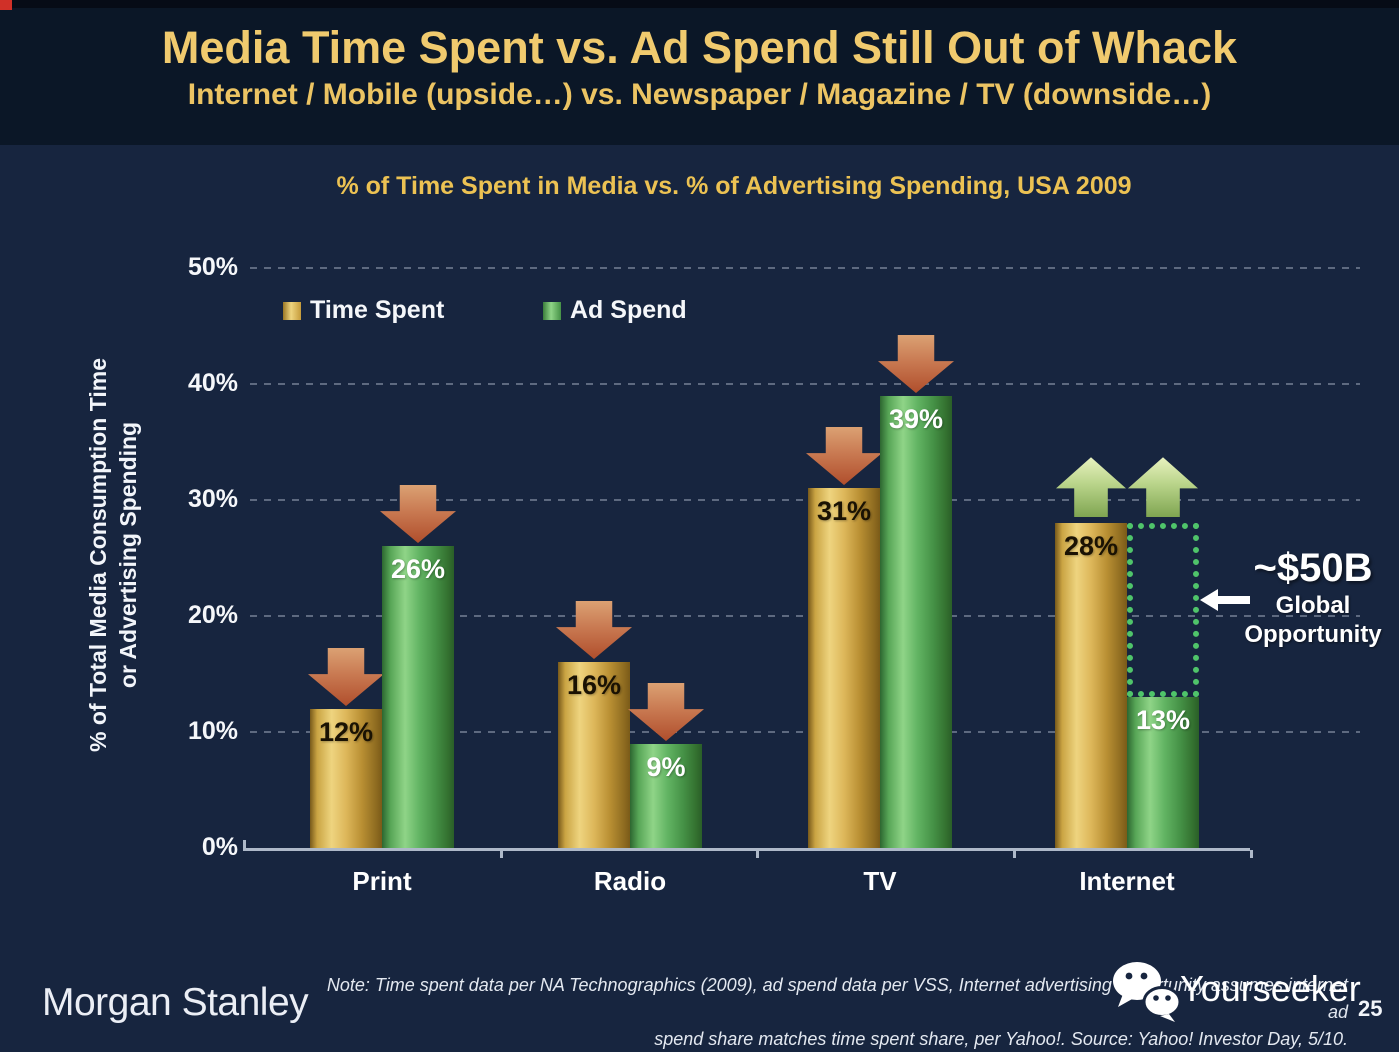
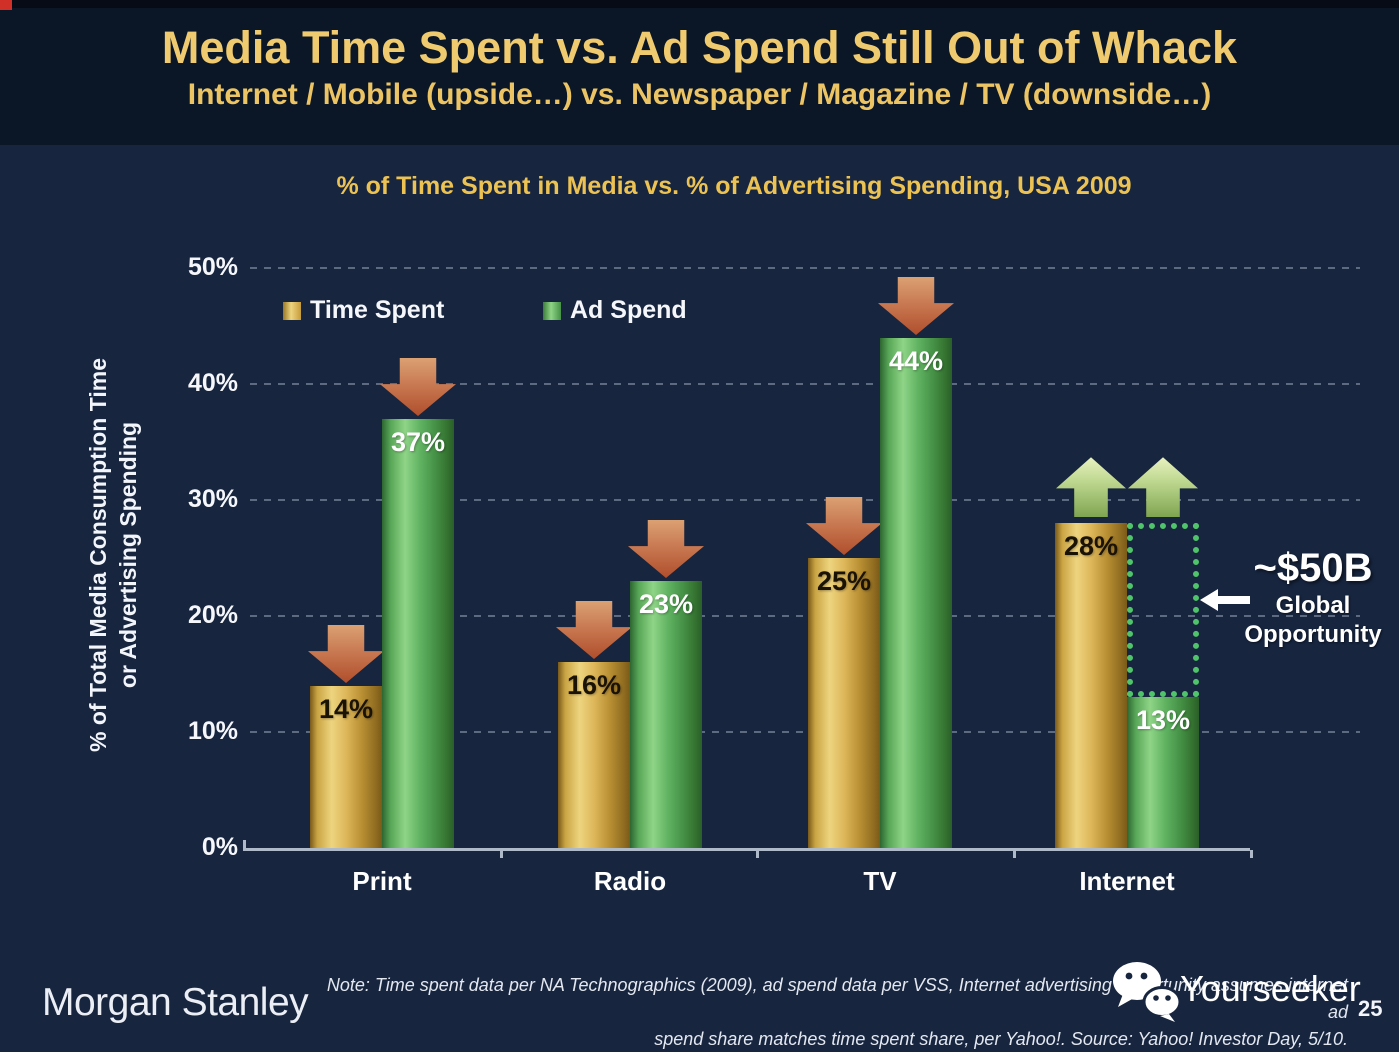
Time Spent/Print: 12% -> 14%
Ad Spend/Print: 26% -> 37%
Ad Spend/Radio: 9% -> 23%
Time Spent/TV: 31% -> 25%
Ad Spend/TV: 39% -> 44%
